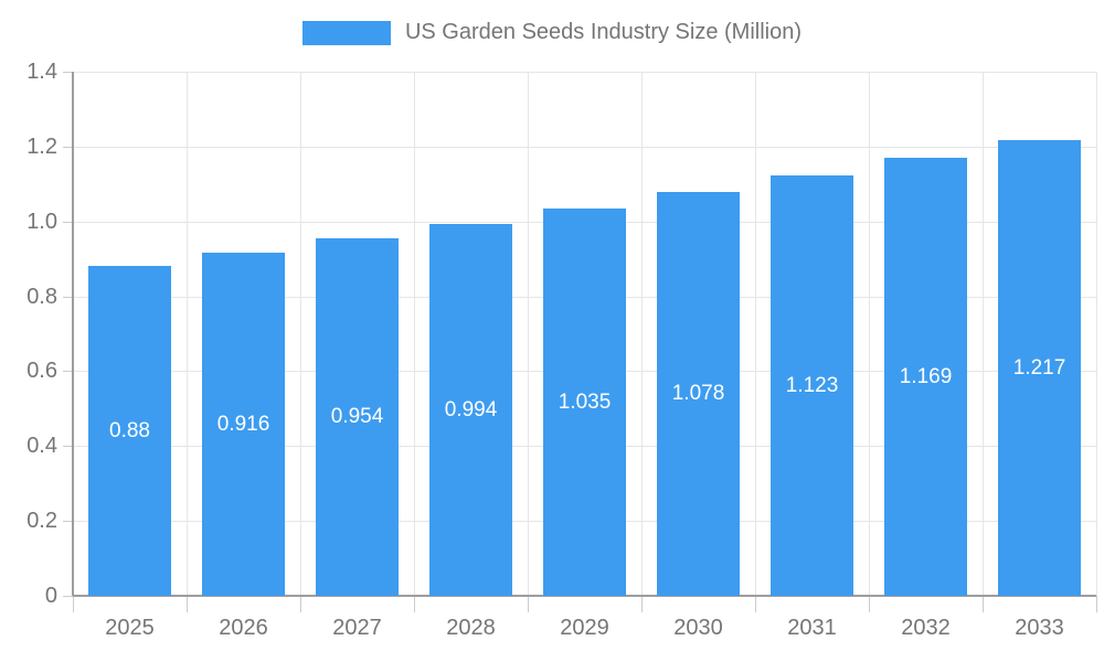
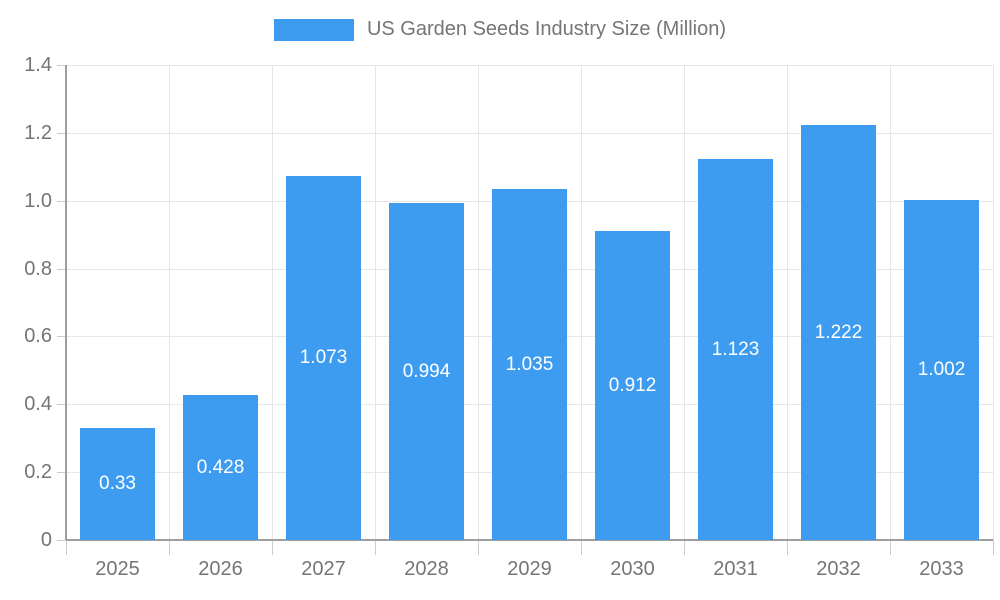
2025: 0.88 -> 0.33
2026: 0.916 -> 0.428
2027: 0.954 -> 1.073
2030: 1.078 -> 0.912
2032: 1.169 -> 1.222
2033: 1.217 -> 1.002
